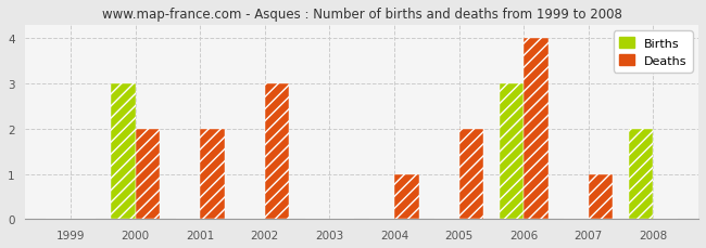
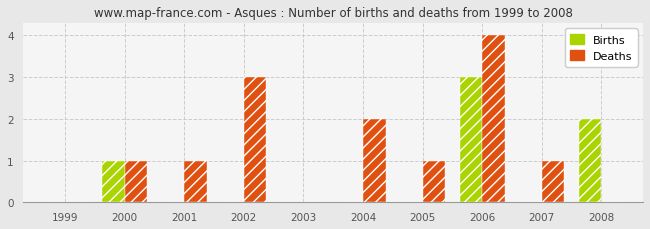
Births/2000: 3 -> 1
Deaths/2000: 2 -> 1
Deaths/2001: 2 -> 1
Deaths/2004: 1 -> 2
Deaths/2005: 2 -> 1
